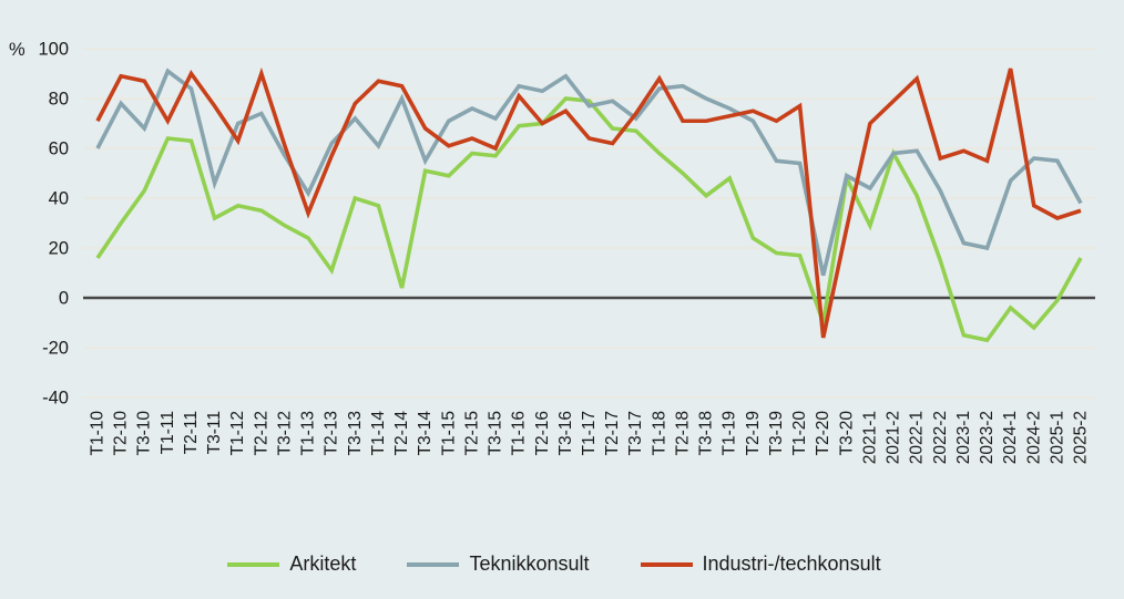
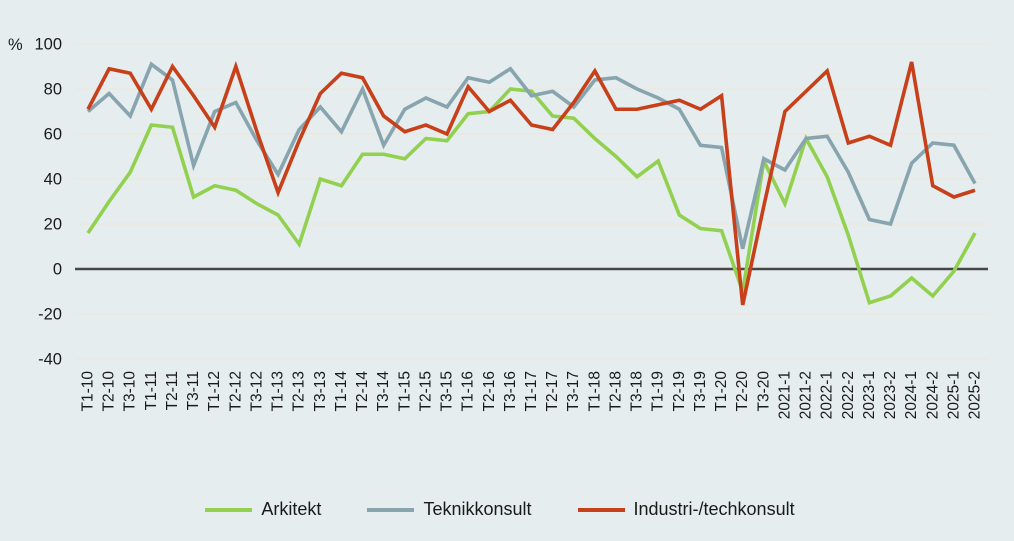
Teknikkonsult/T1-10: 60 -> 70
Arkitekt/T2-14: 4 -> 51
Arkitekt/2023-2: -17 -> -12
